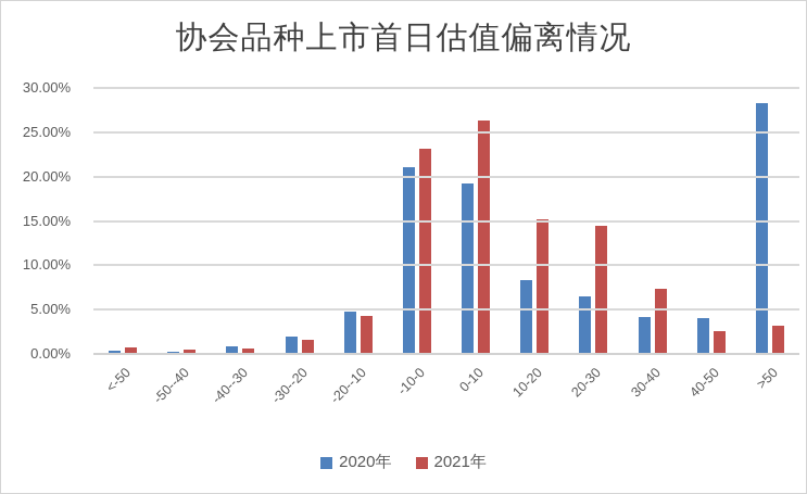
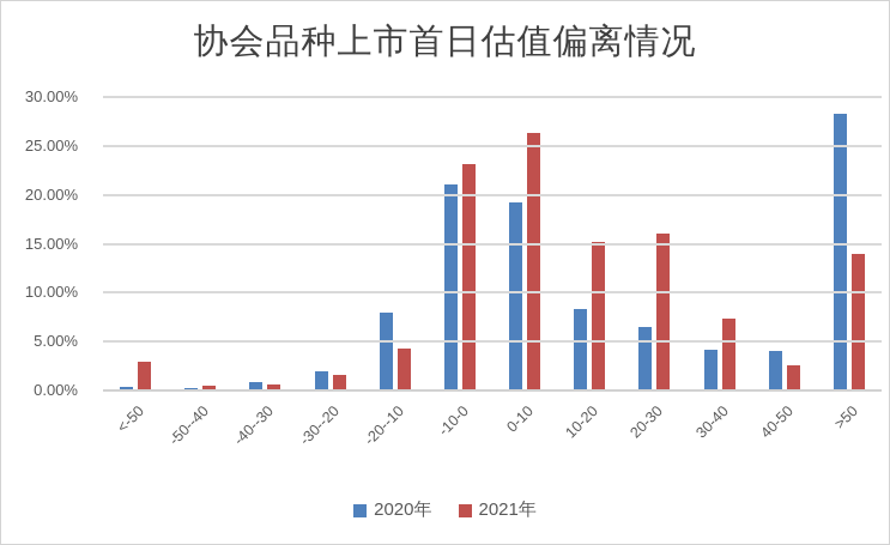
2021年/<-50: 1% -> 3%
2020年/-20--10: 5% -> 8%
2021年/20-30: 14% -> 16%
2021年/>50: 3% -> 14%
